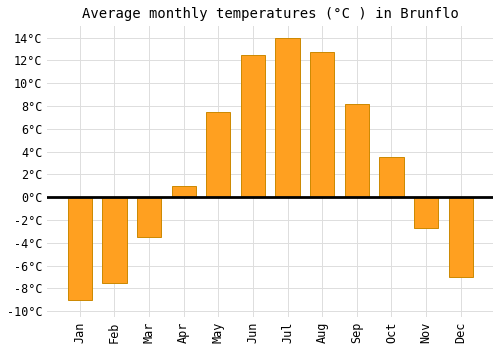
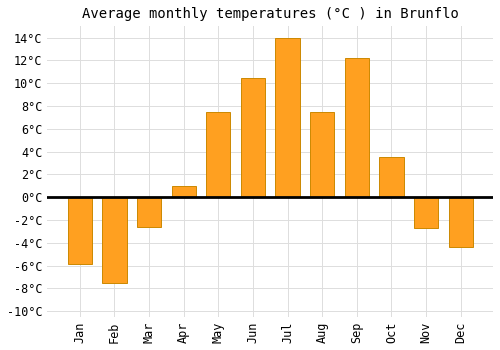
Jan: -9.0°C -> -5.9°C
Mar: -3.5°C -> -2.6°C
Jun: 12.5°C -> 10.5°C
Aug: 12.7°C -> 7.5°C
Sep: 8.2°C -> 12.2°C
Dec: -7.0°C -> -4.4°C
